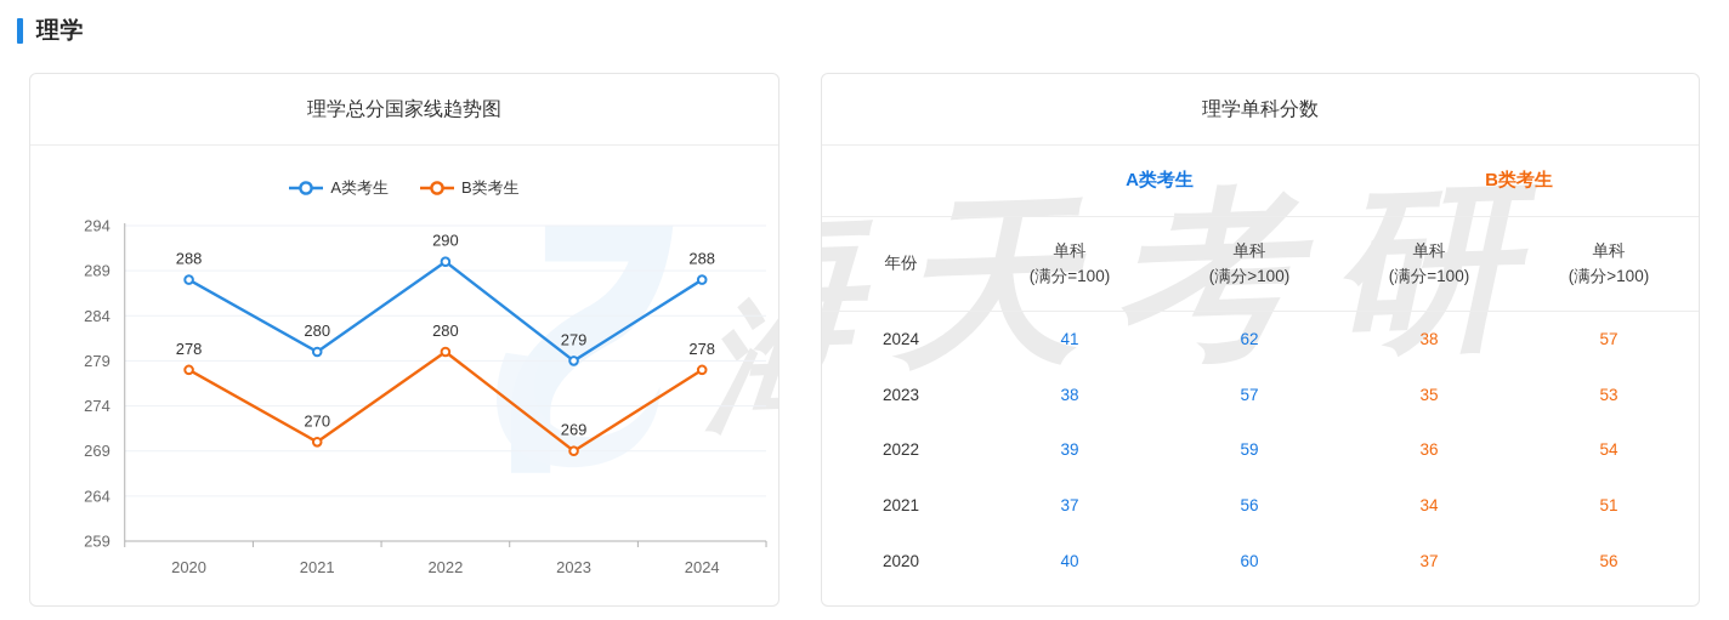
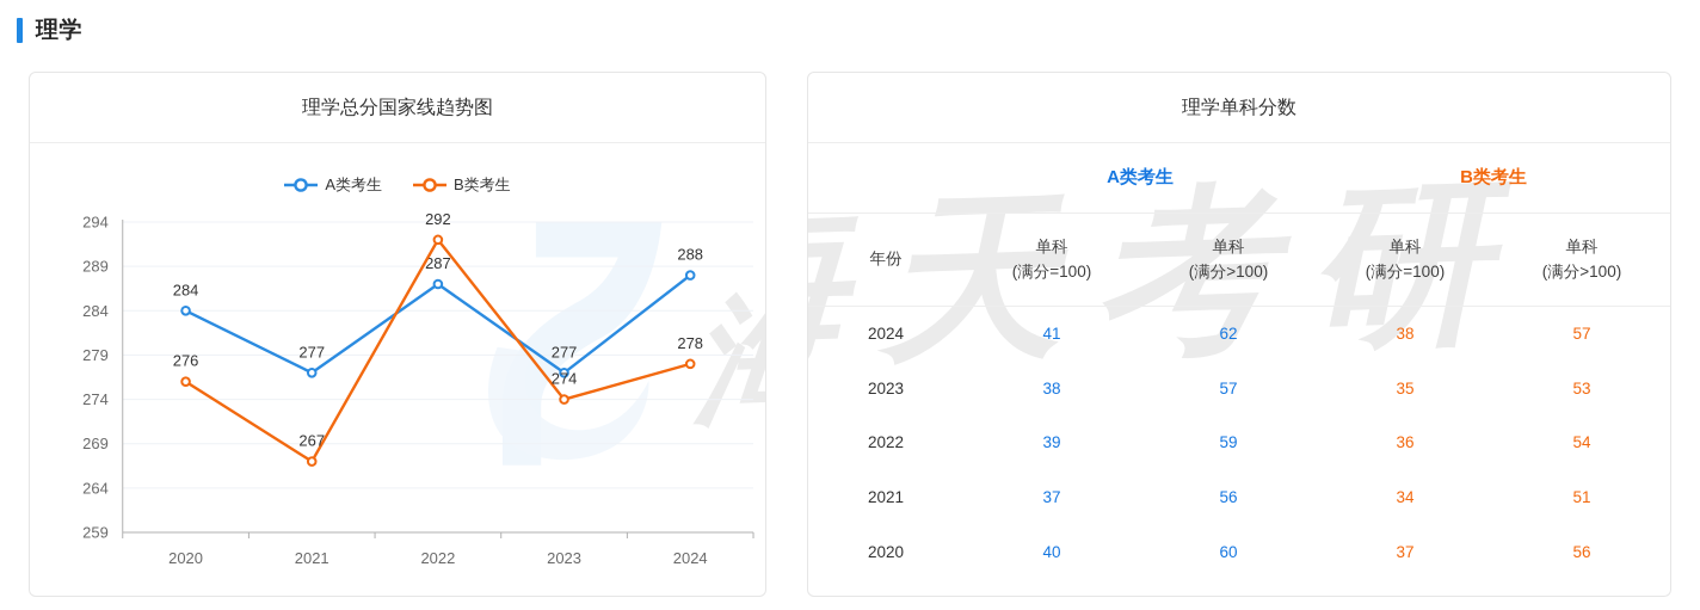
A类考生/2020: 288 -> 284
B类考生/2020: 278 -> 276
A类考生/2021: 280 -> 277
B类考生/2021: 270 -> 267
A类考生/2022: 290 -> 287
B类考生/2022: 280 -> 292
A类考生/2023: 279 -> 277
B类考生/2023: 269 -> 274
